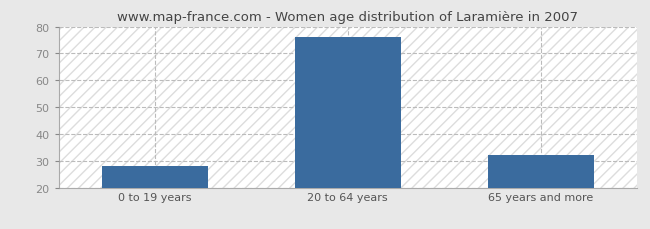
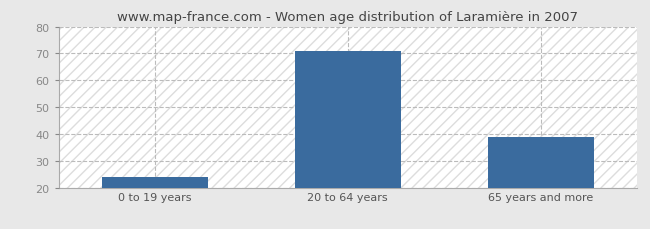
0 to 19 years: 28 -> 24
20 to 64 years: 76 -> 71
65 years and more: 32 -> 39
